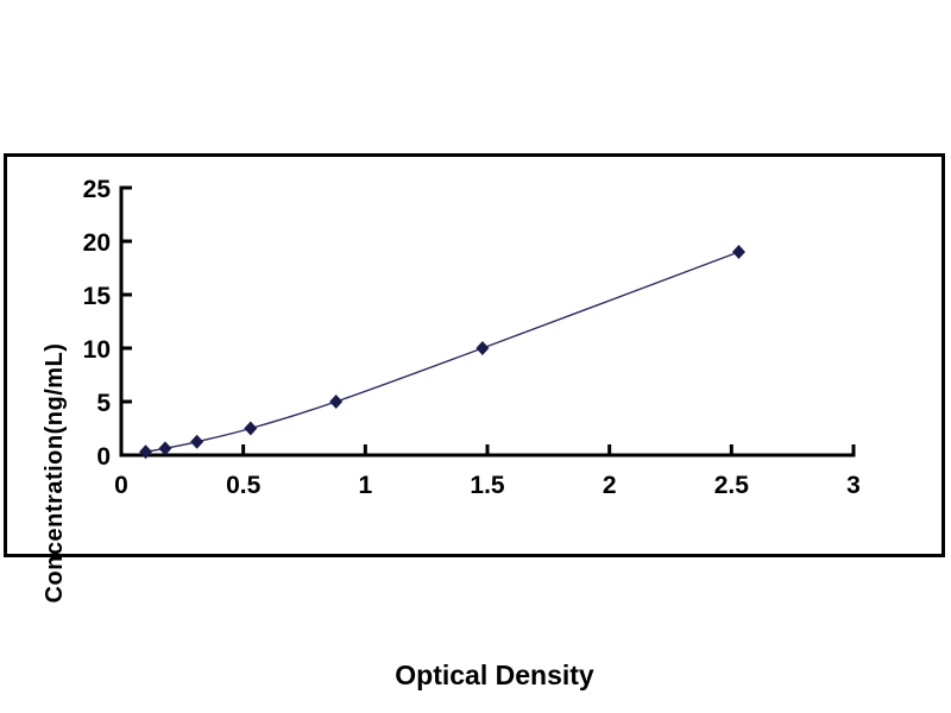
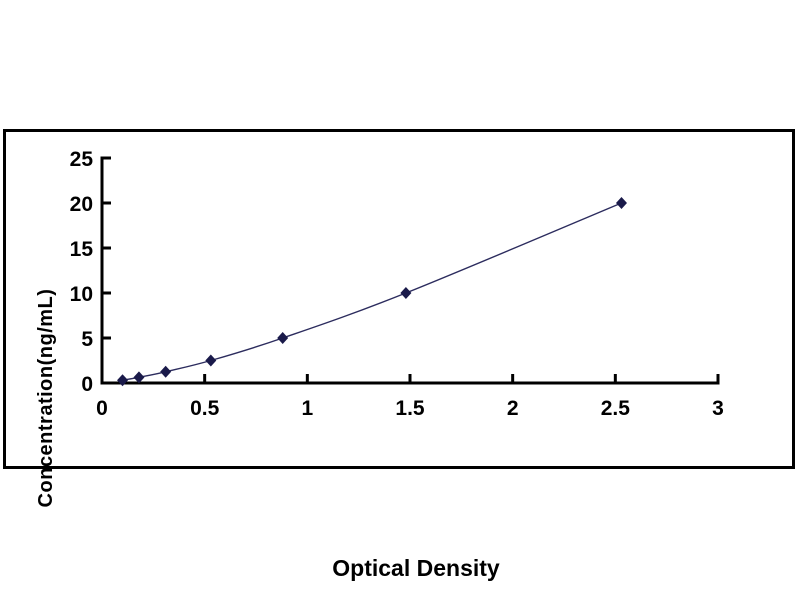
2.53: 19 -> 20
